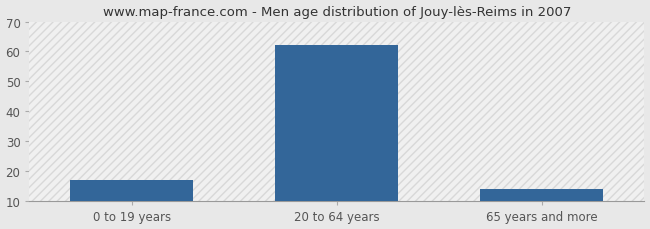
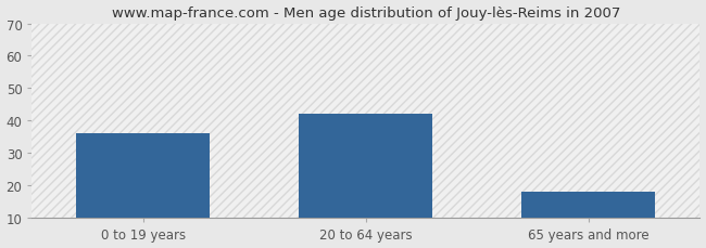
0 to 19 years: 17 -> 36
20 to 64 years: 62 -> 42
65 years and more: 14 -> 18
